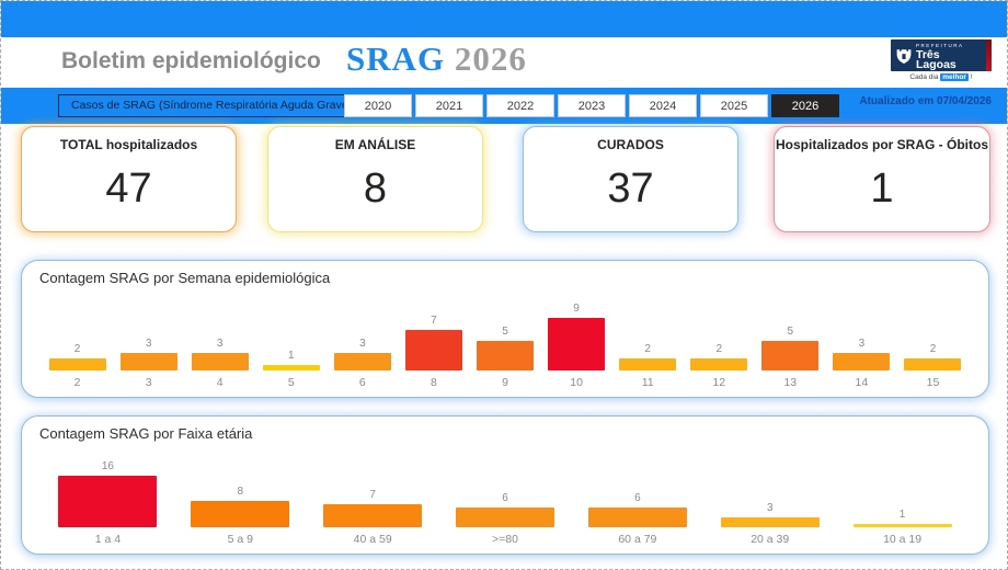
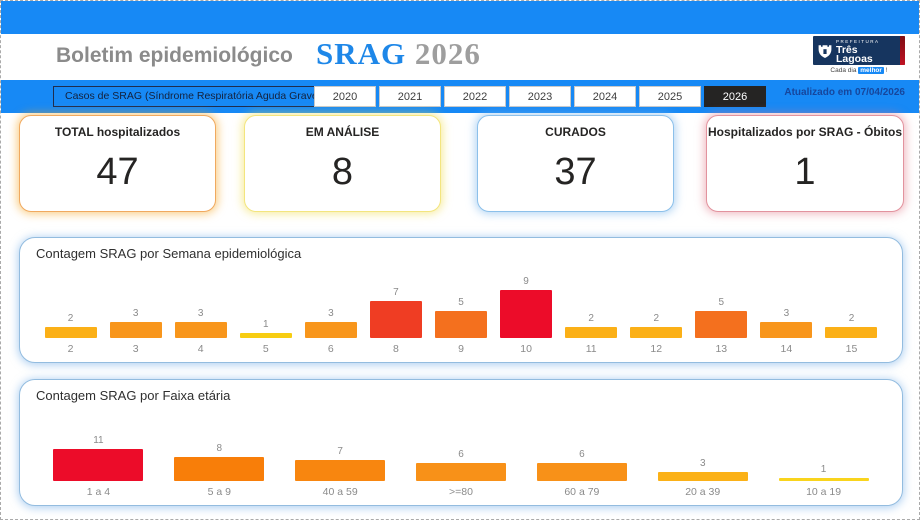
Contagem SRAG por Faixa etária/1 a 4: 16 -> 11
